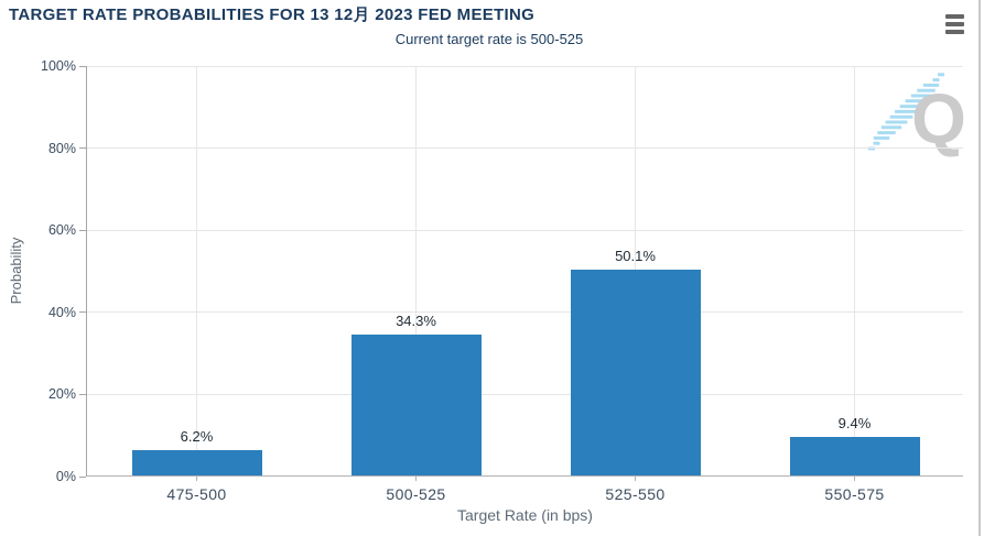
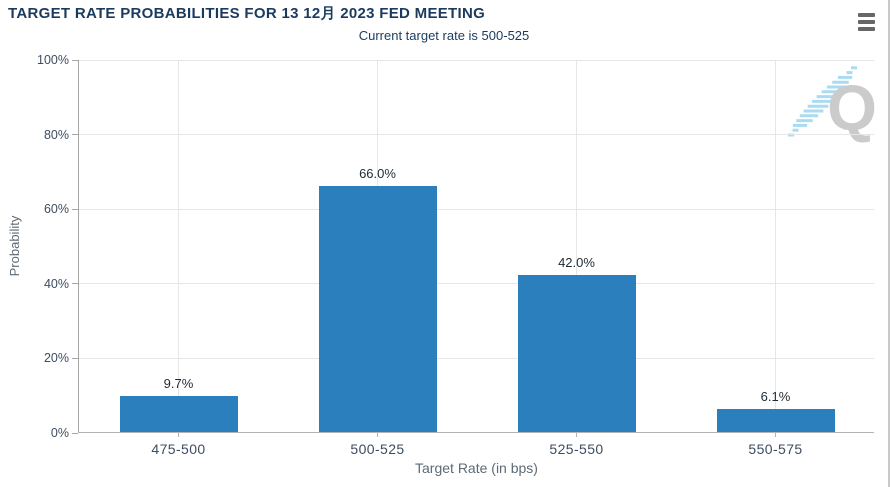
475-500: 6.2% -> 9.7%
500-525: 34.3% -> 66.0%
525-550: 50.1% -> 42.0%
550-575: 9.4% -> 6.1%
